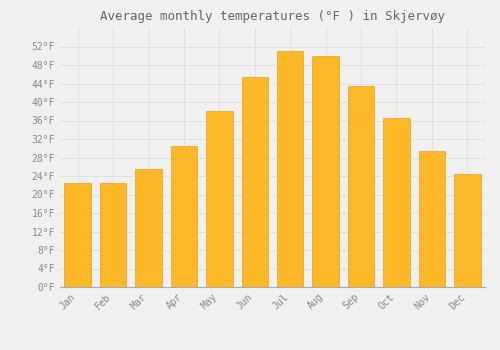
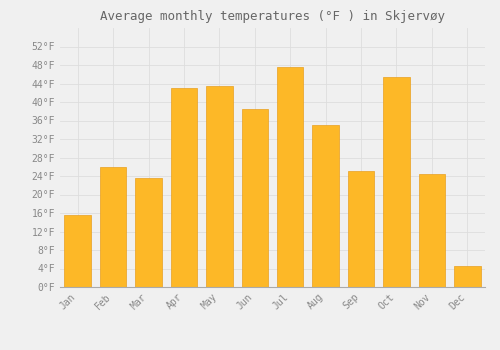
Jan: 22.5°F -> 15.5°F
Feb: 22.5°F -> 26.0°F
Mar: 25.5°F -> 23.5°F
Apr: 30.5°F -> 43.0°F
May: 38.0°F -> 43.5°F
Jun: 45.5°F -> 38.5°F
Jul: 51.0°F -> 47.5°F
Aug: 50.0°F -> 35.0°F
Sep: 43.5°F -> 25.0°F
Oct: 36.5°F -> 45.5°F
Nov: 29.5°F -> 24.5°F
Dec: 24.5°F -> 4.5°F
